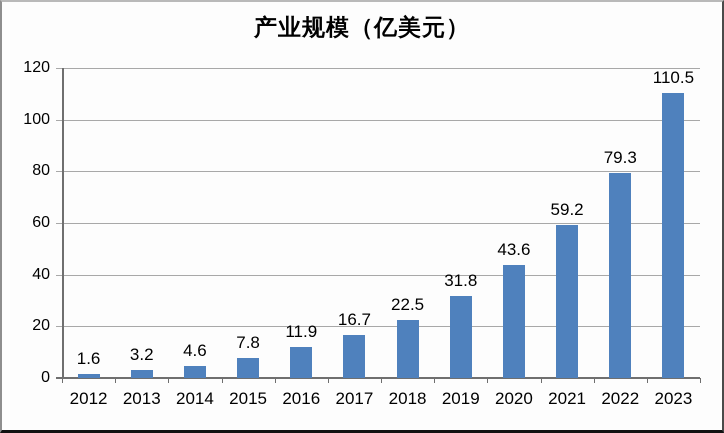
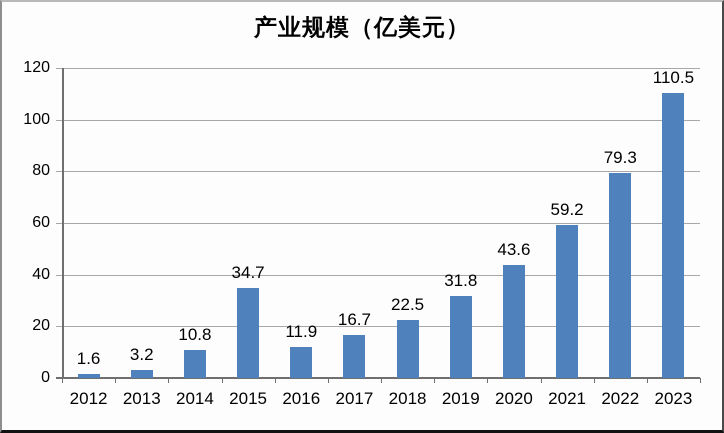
2014: 4.6 -> 10.8
2015: 7.8 -> 34.7
